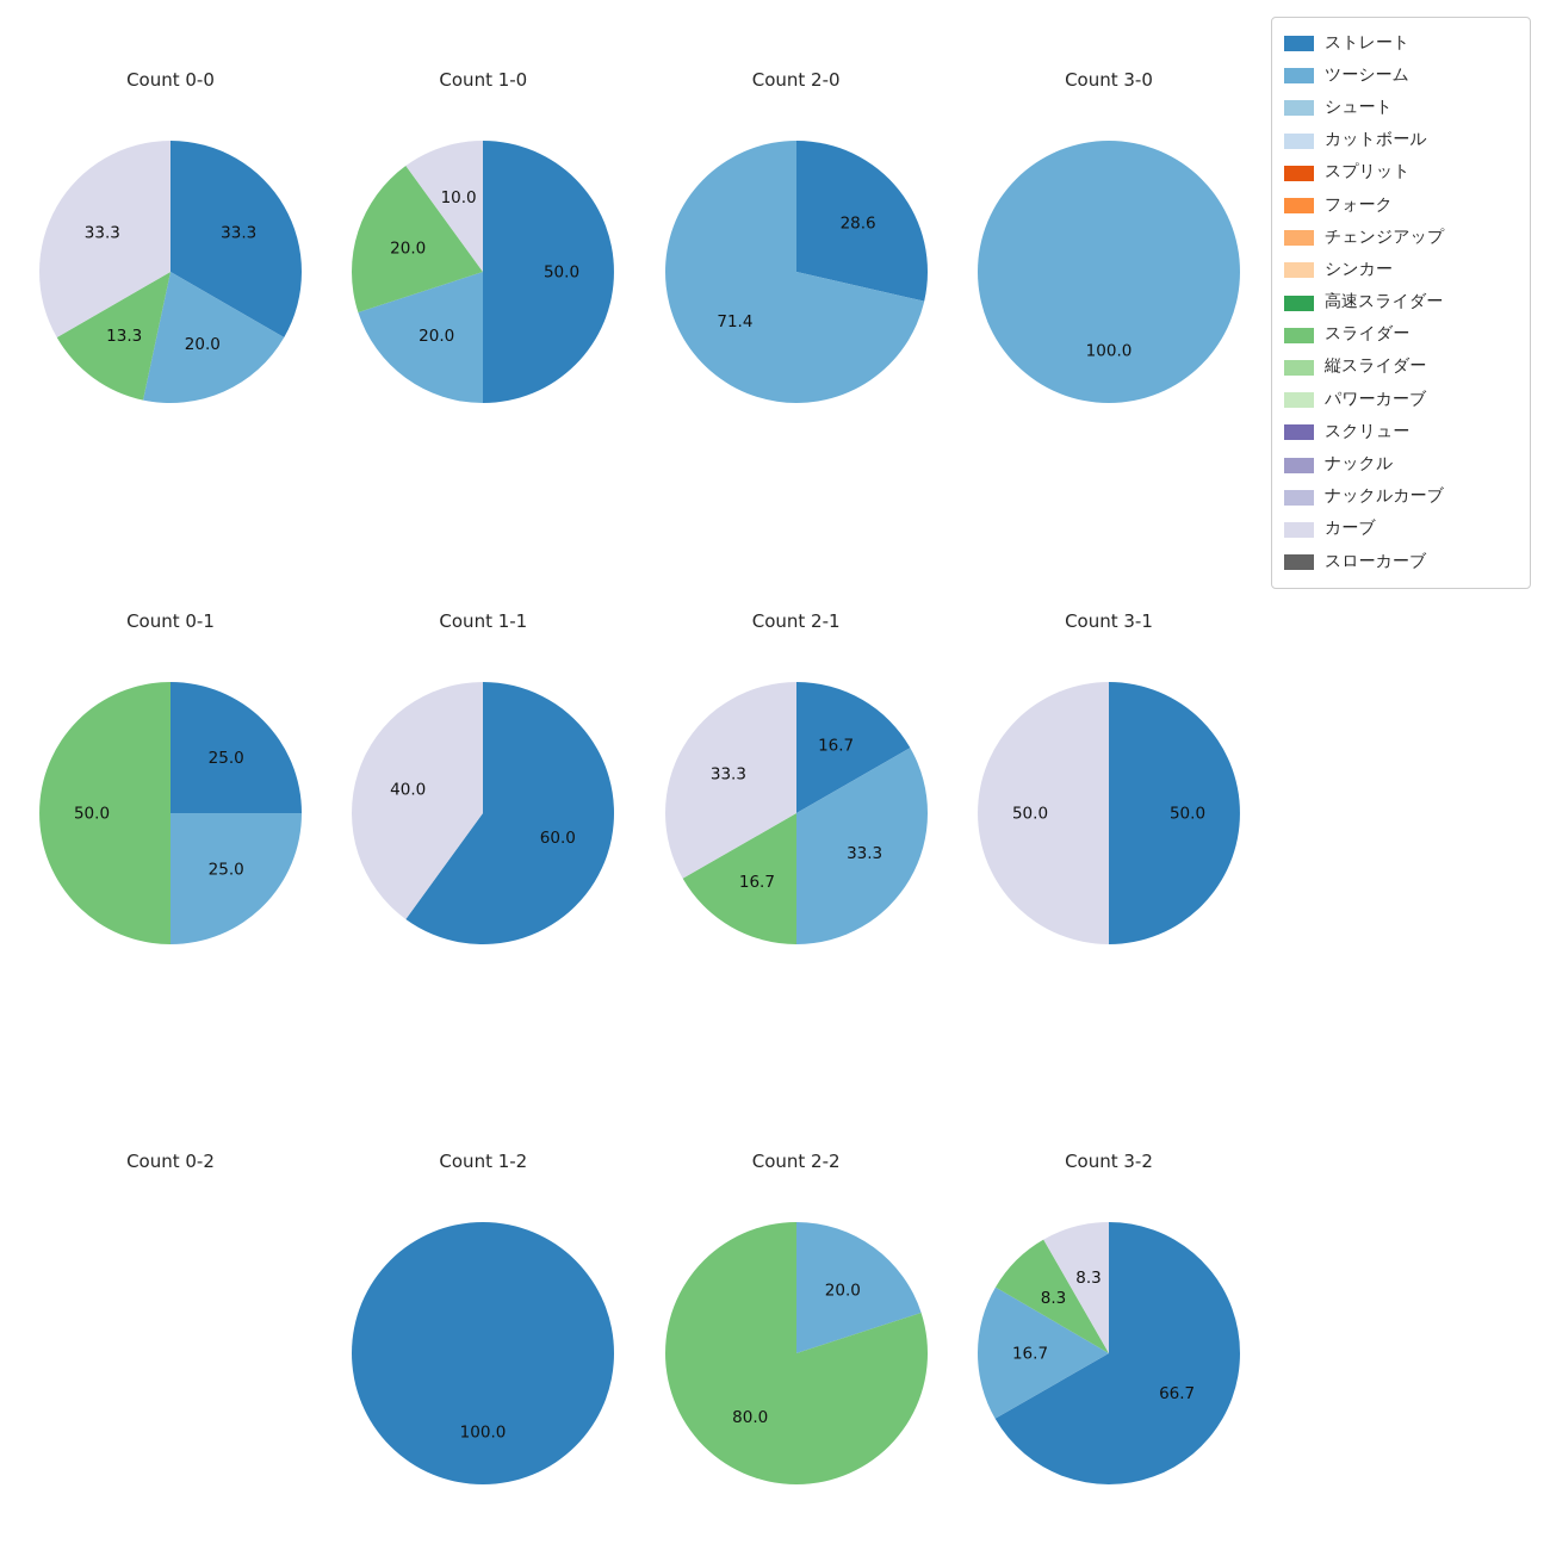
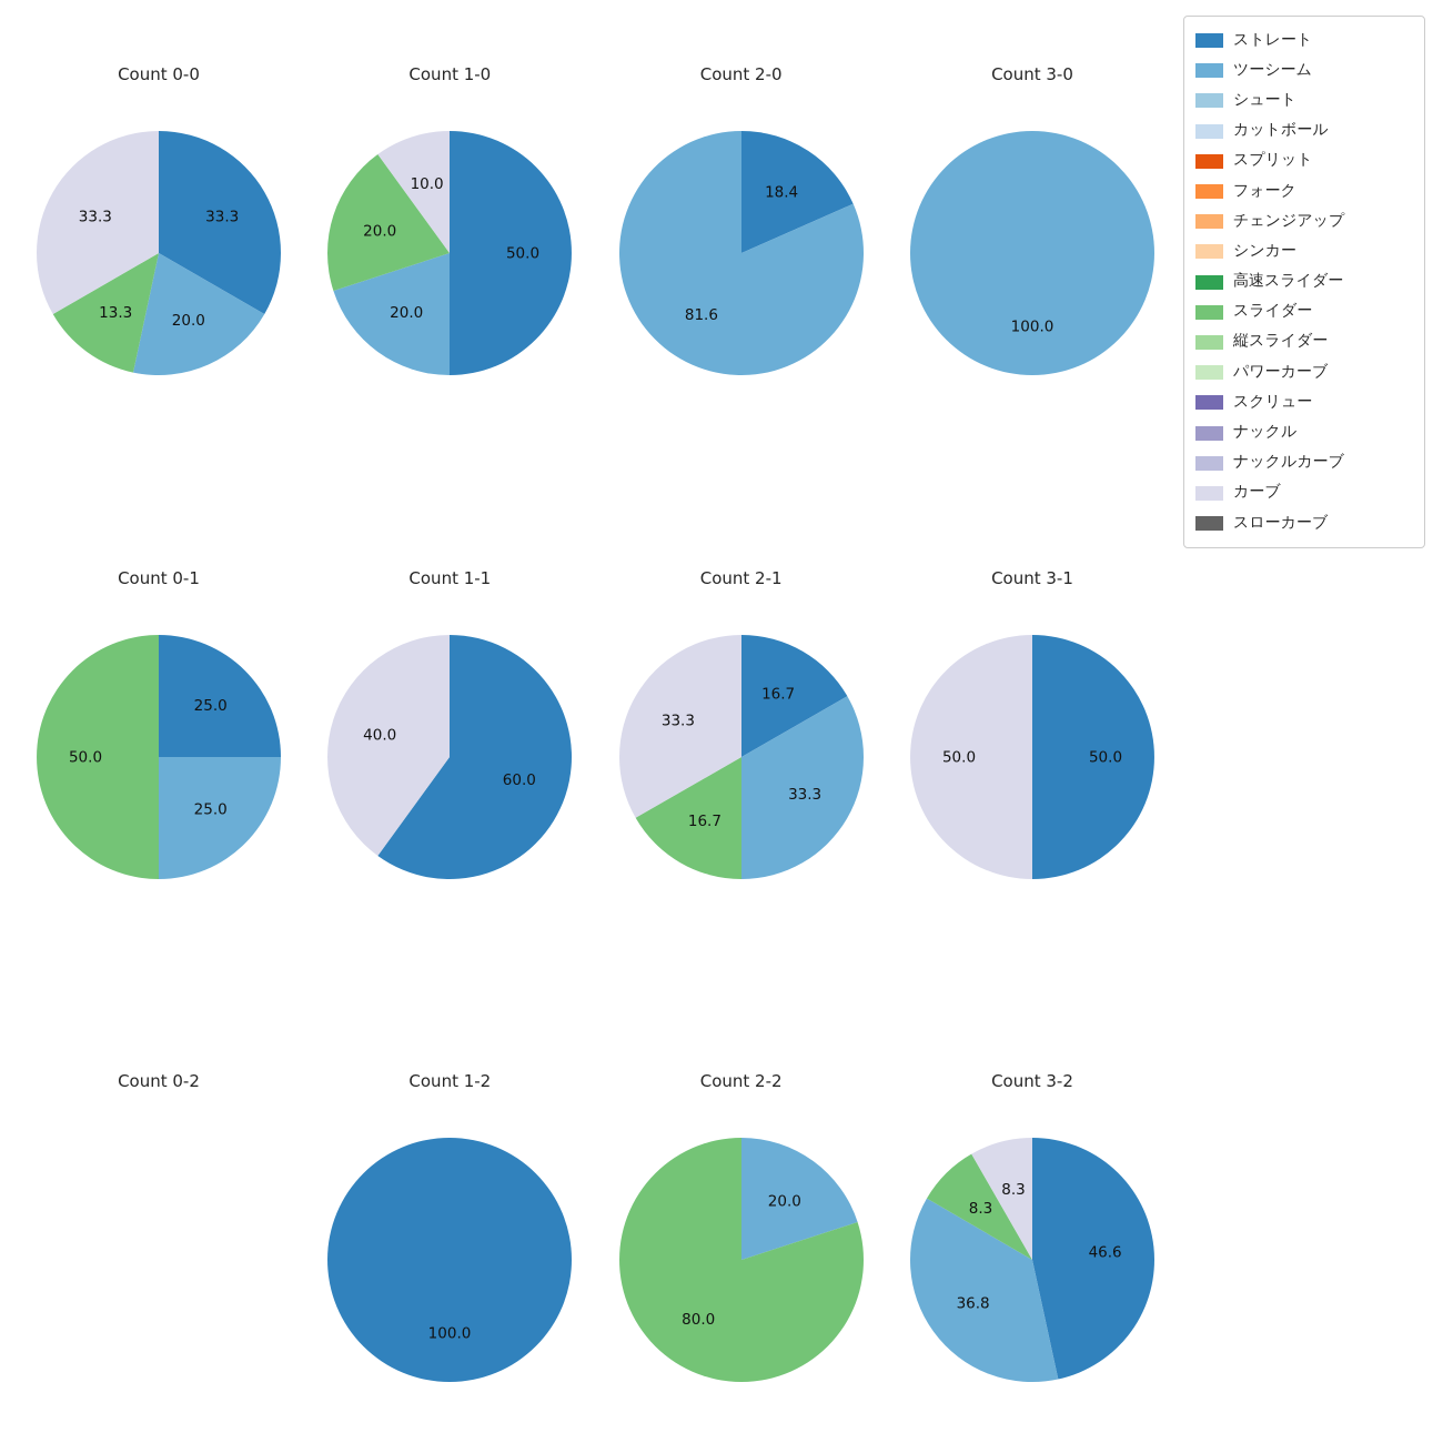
Count 2-0/ストレート: 28.6 -> 18.4
Count 2-0/ツーシーム: 71.4 -> 81.6
Count 3-2/ストレート: 66.7 -> 46.6
Count 3-2/ツーシーム: 16.7 -> 36.8
